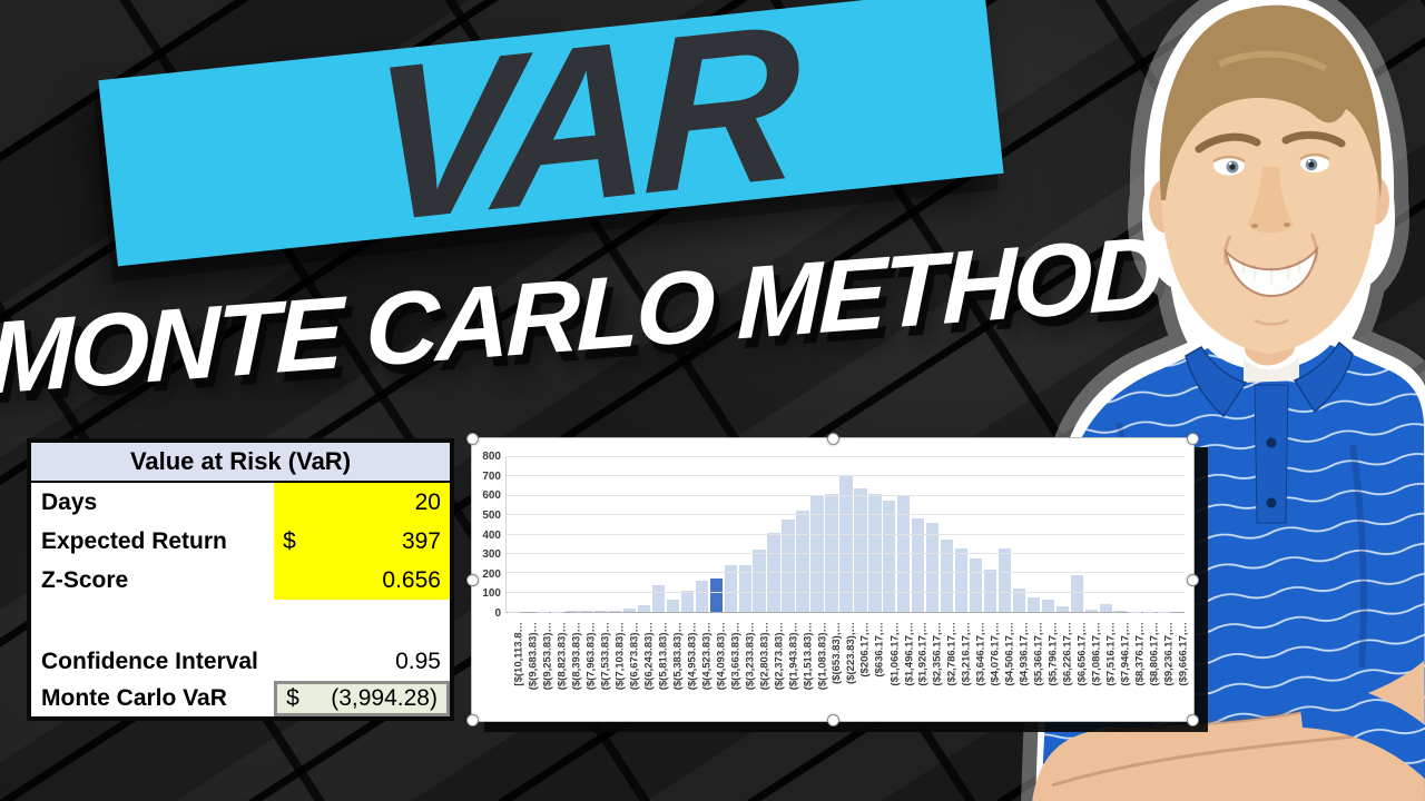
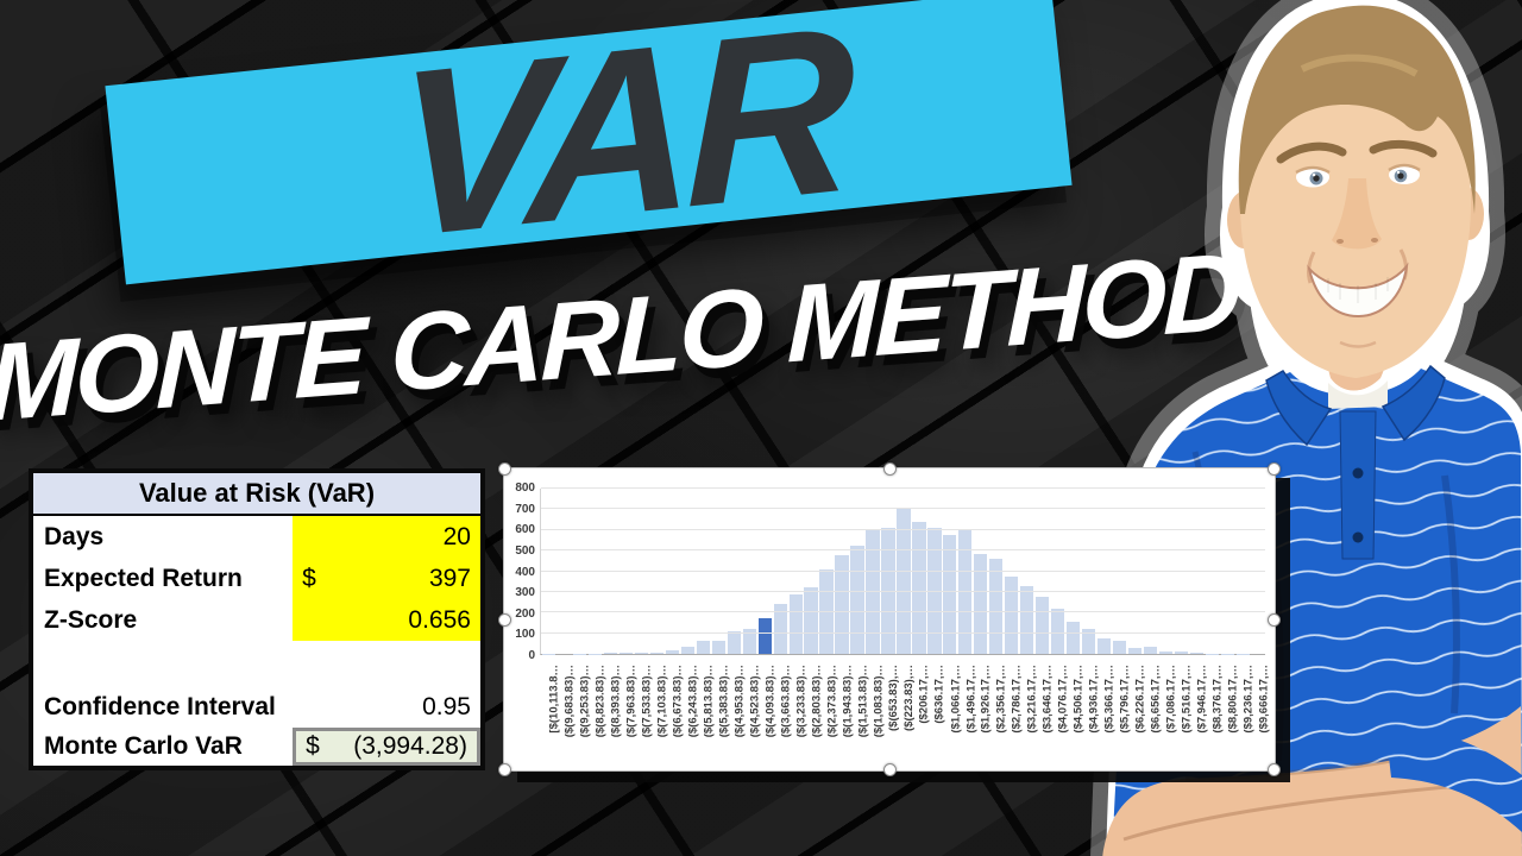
($(5,813.83)…: 140 -> 60
($(4,523.83)…: 160 -> 120
($(3,233.83)…: 240 -> 290
($4,506.17,…: 330 -> 150
($6,656.17,…: 190 -> 30
($7,516.17,…: 40 -> 10
